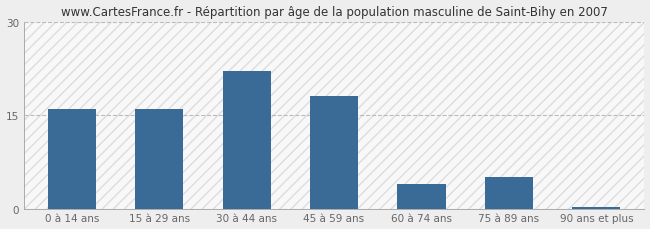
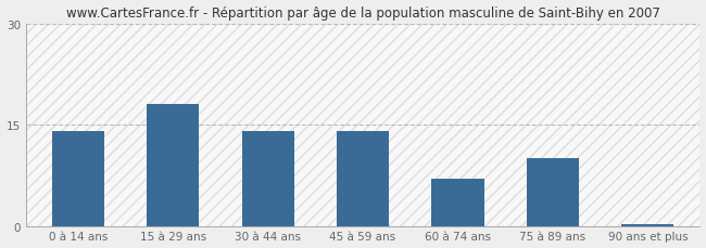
0 à 14 ans: 16.0 -> 14.0
15 à 29 ans: 16.0 -> 18.0
30 à 44 ans: 22.0 -> 14.0
45 à 59 ans: 18.0 -> 14.0
60 à 74 ans: 4.0 -> 7.0
75 à 89 ans: 5.0 -> 10.0
